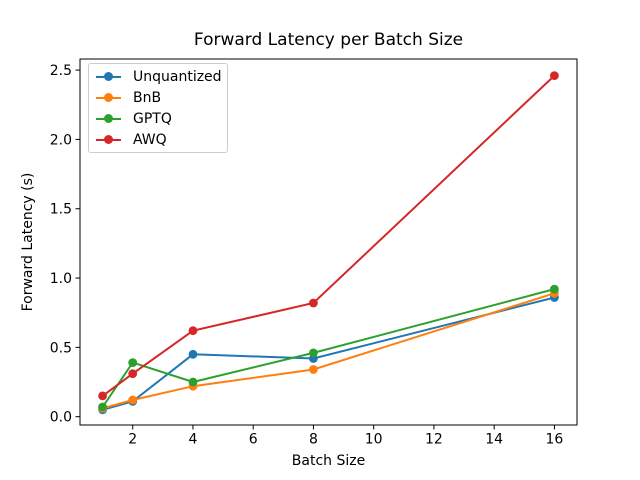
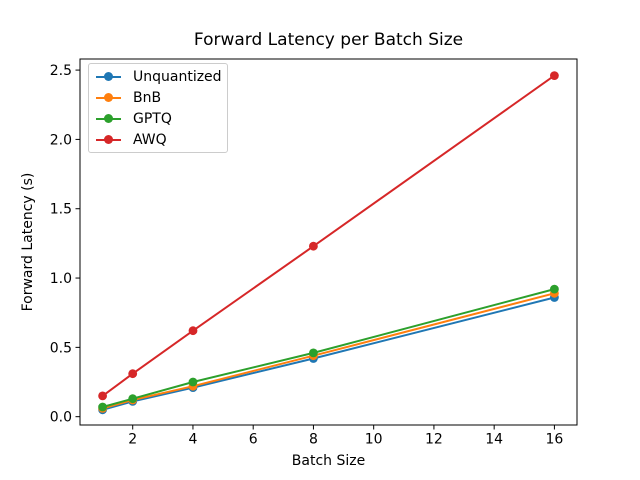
GPTQ/2: 0.39 -> 0.13
Unquantized/4: 0.45 -> 0.21
BnB/8: 0.34 -> 0.44
AWQ/8: 0.82 -> 1.23
